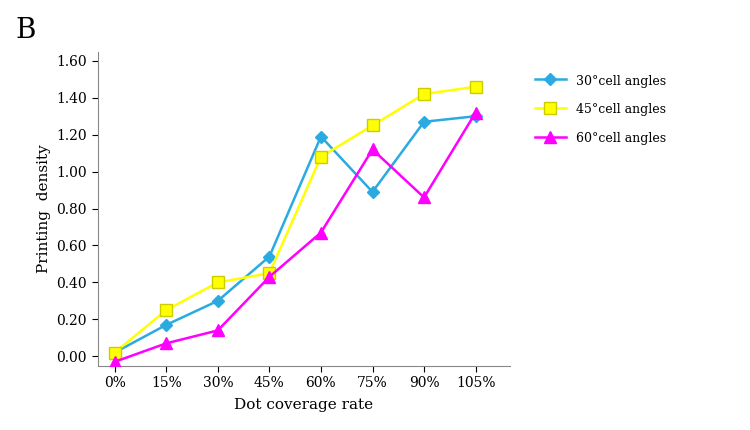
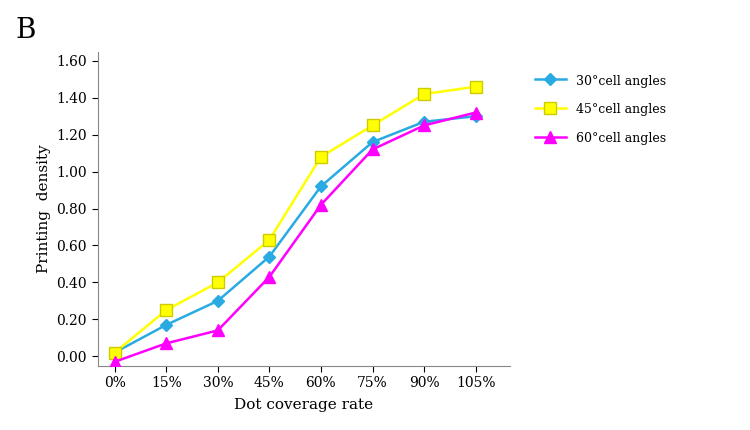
45°cell angles/45%: 0.45 -> 0.63
30°cell angles/60%: 1.19 -> 0.92
60°cell angles/60%: 0.67 -> 0.82
30°cell angles/75%: 0.89 -> 1.16
60°cell angles/90%: 0.86 -> 1.25
